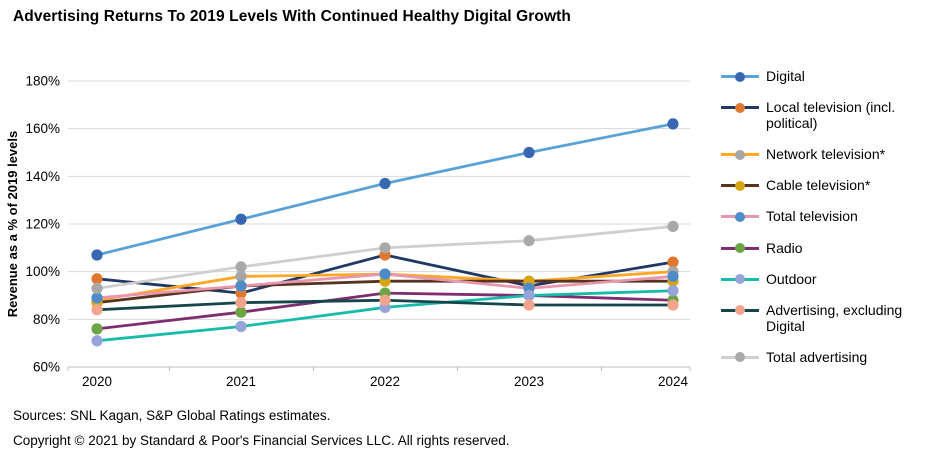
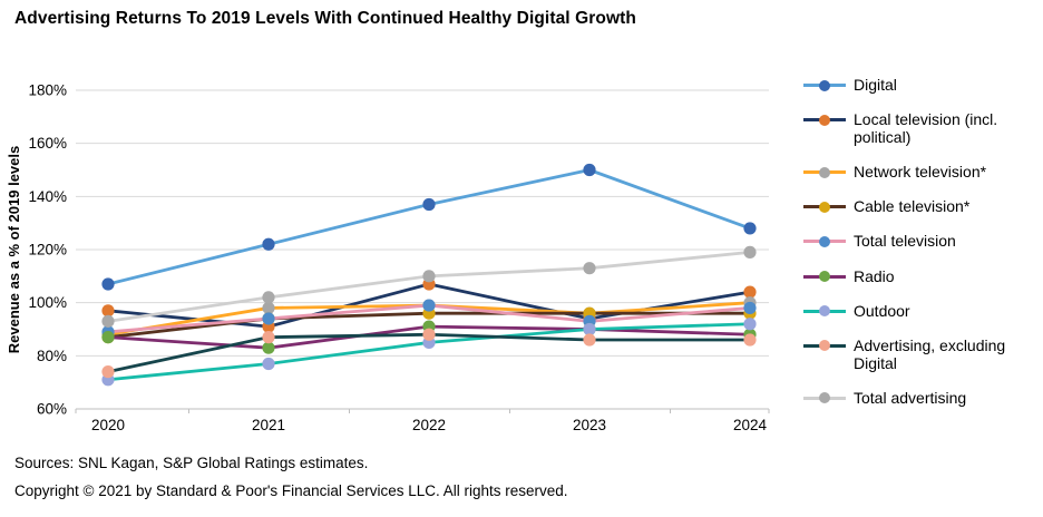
Radio/2020: 76% -> 87%
Advertising, excluding Digital/2020: 84% -> 74%
Digital/2024: 162% -> 128%
